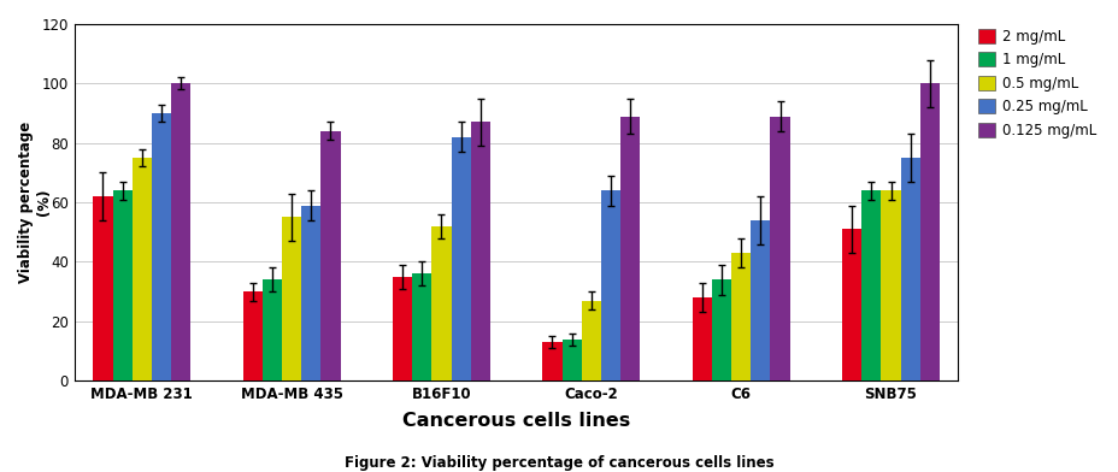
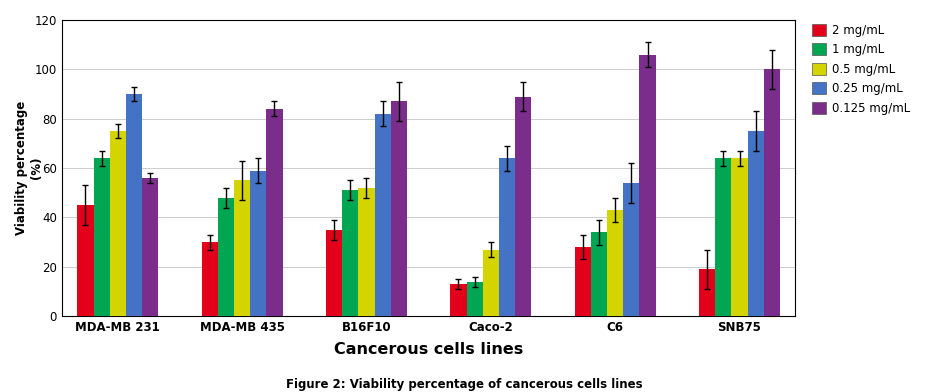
2 mg/mL/MDA-MB 231: 62 -> 45
0.125 mg/mL/MDA-MB 231: 100 -> 56
1 mg/mL/MDA-MB 435: 34 -> 48
1 mg/mL/B16F10: 36 -> 51
0.125 mg/mL/C6: 89 -> 106
2 mg/mL/SNB75: 51 -> 19
